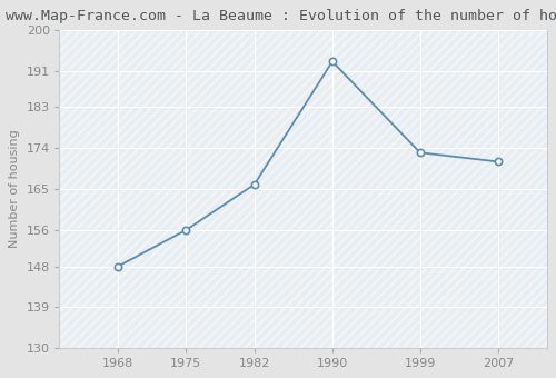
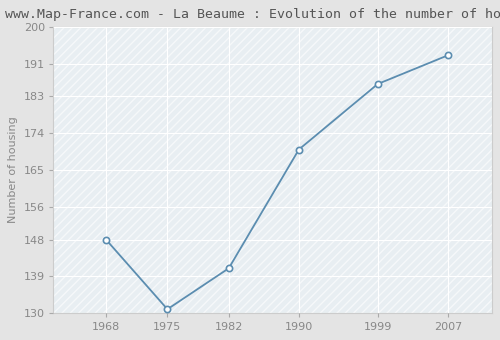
1975: 156 -> 131
1982: 166 -> 141
1990: 193 -> 170
1999: 173 -> 186
2007: 171 -> 193
